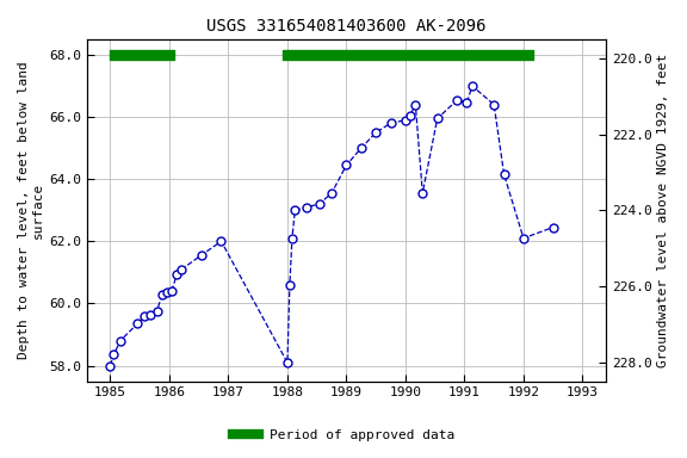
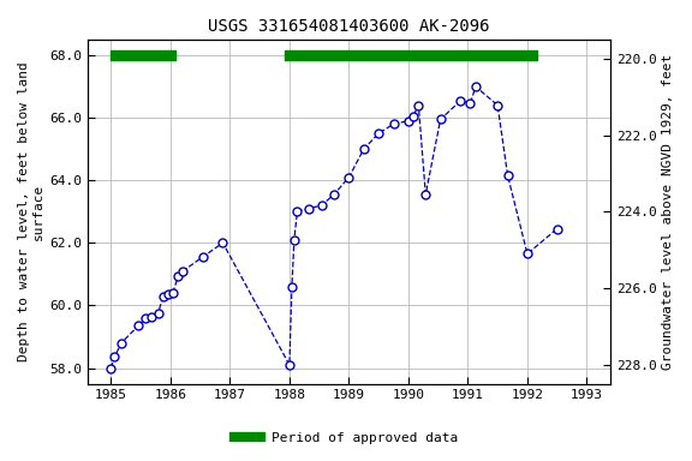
1989: 64.45 -> 64.10
1992: 62.10 -> 61.65
